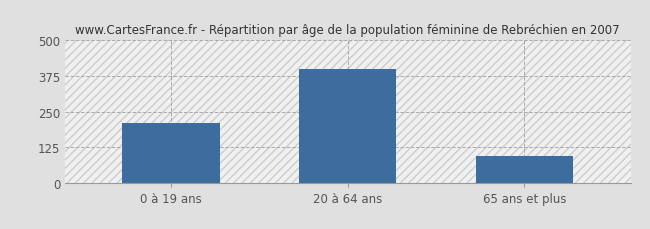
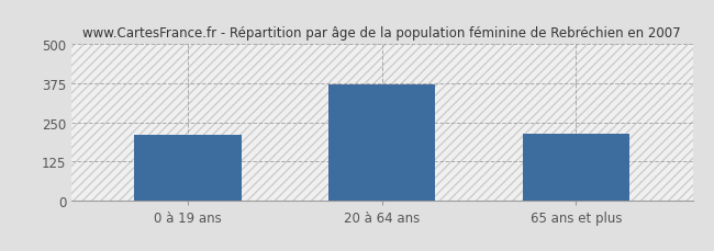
20 à 64 ans: 400 -> 370
65 ans et plus: 95 -> 215
